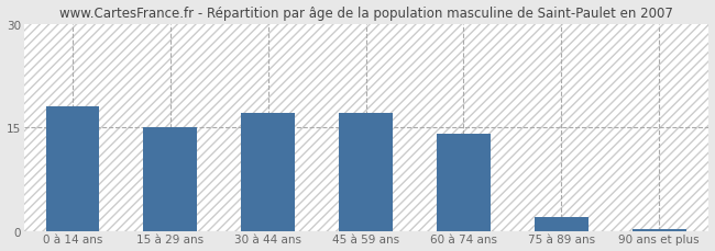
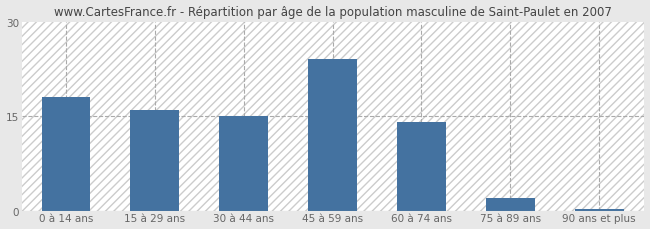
15 à 29 ans: 15.0 -> 16.0
30 à 44 ans: 17.0 -> 15.0
45 à 59 ans: 17.0 -> 24.0
